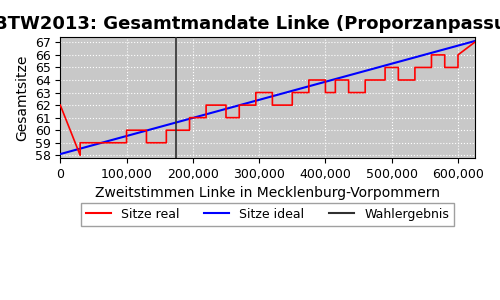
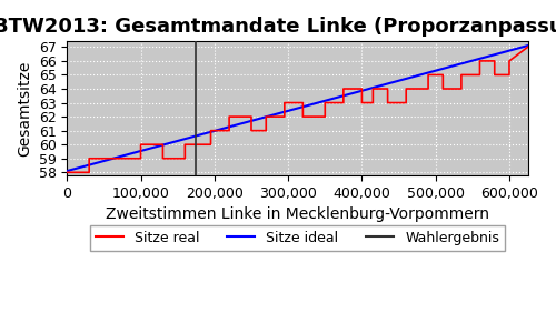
0: 62 -> 58
